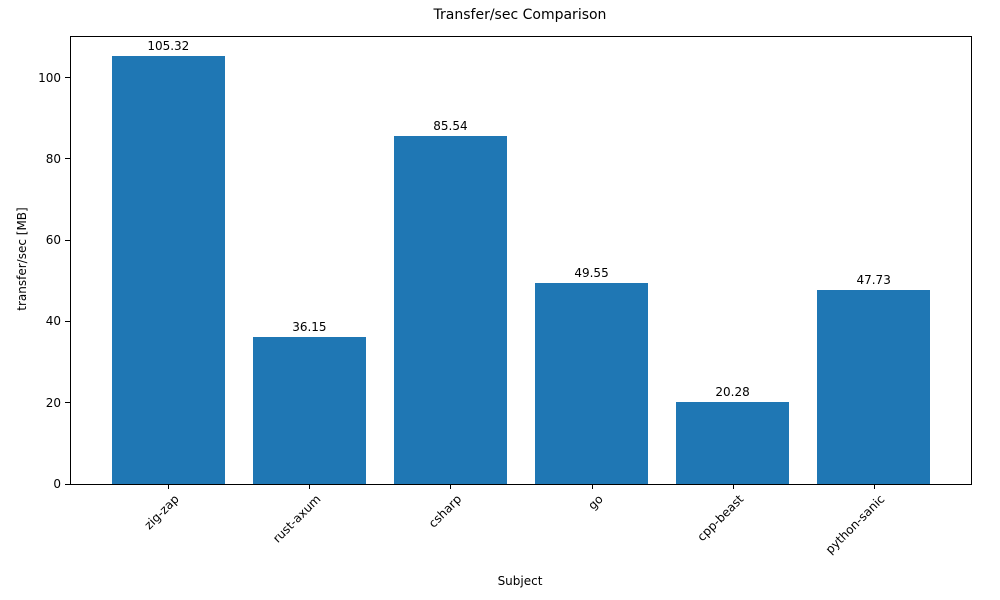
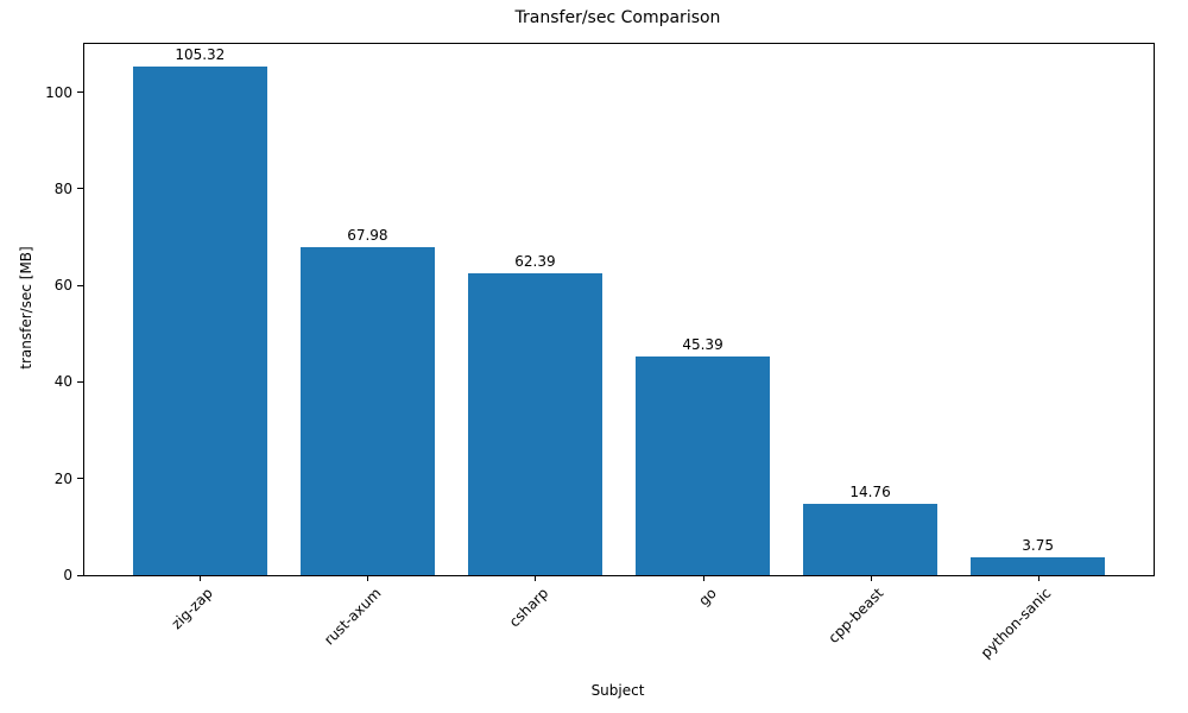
rust-axum: 36.15 -> 67.98
csharp: 85.54 -> 62.39
go: 49.55 -> 45.39
cpp-beast: 20.28 -> 14.76
python-sanic: 47.73 -> 3.75
